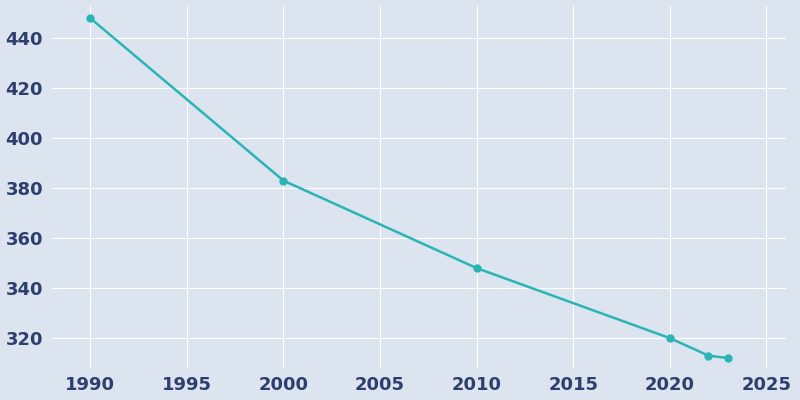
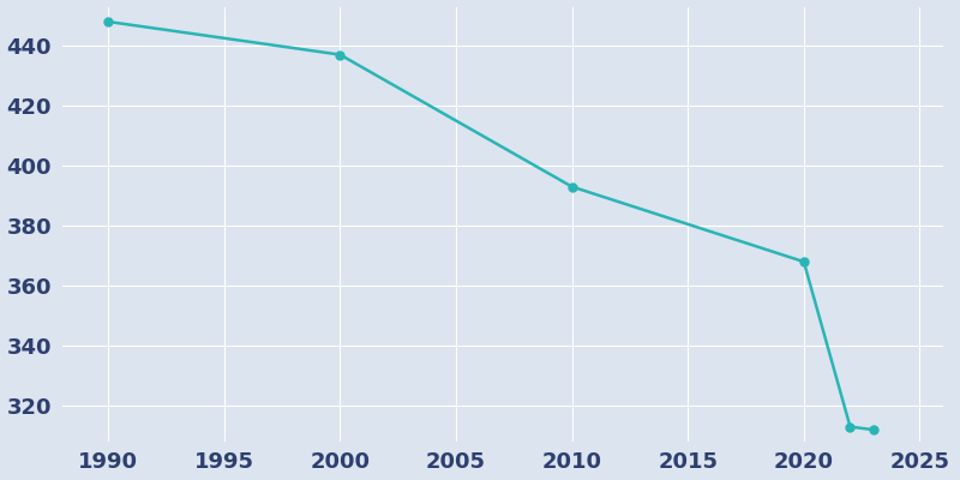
2000: 383 -> 437
2010: 348 -> 393
2020: 320 -> 368
